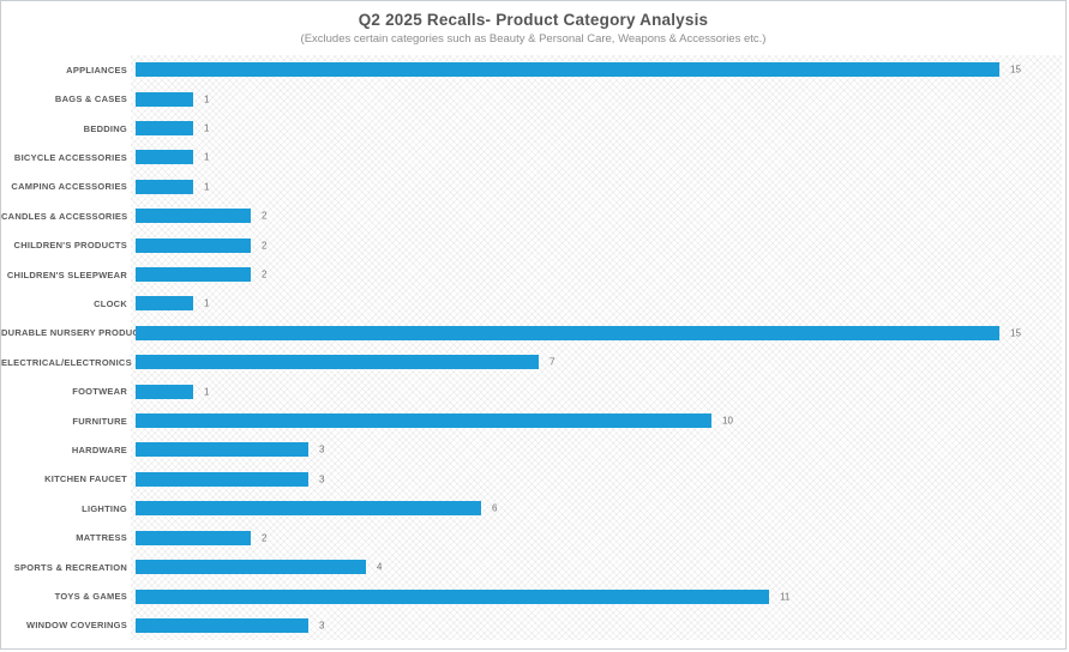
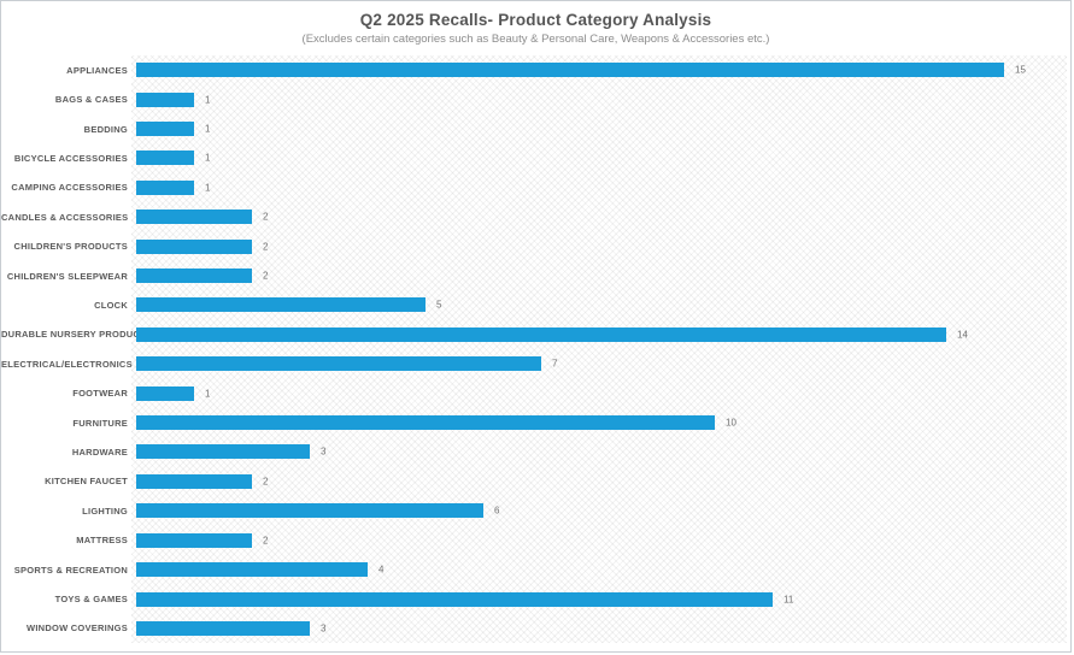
CLOCK: 1 -> 5
DURABLE NURSERY PRODUCT: 15 -> 14
KITCHEN FAUCET: 3 -> 2
